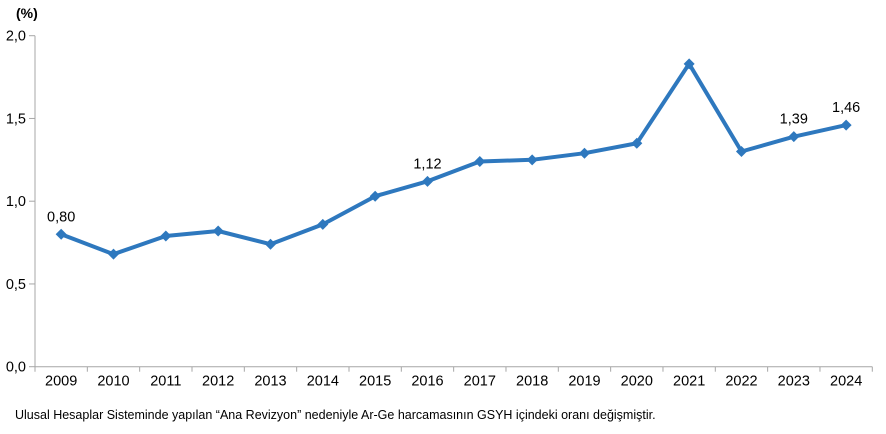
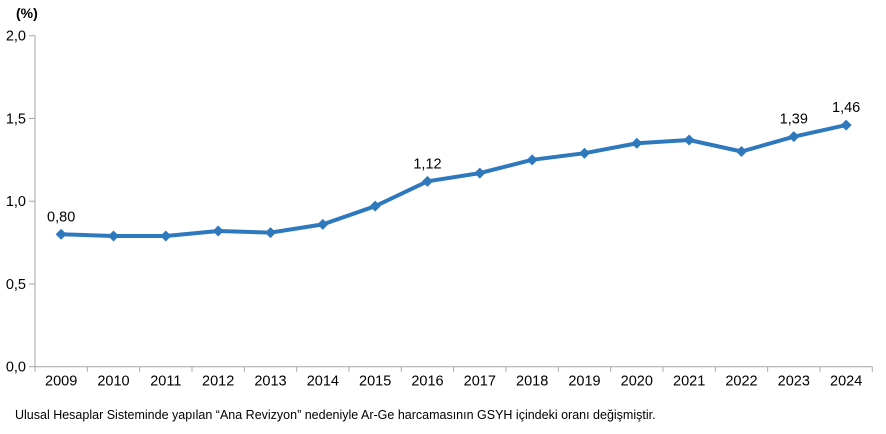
2010: 0,68 -> 0,79
2013: 0,74 -> 0,81
2015: 1,03 -> 0,97
2017: 1,24 -> 1,17
2021: 1,83 -> 1,37
